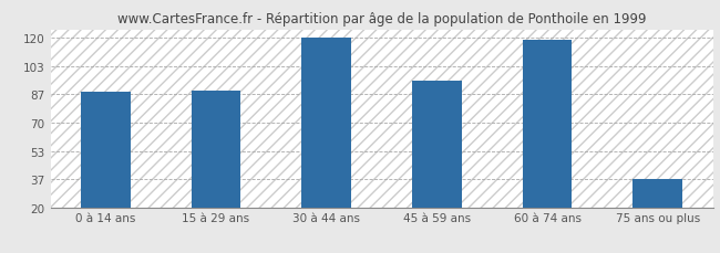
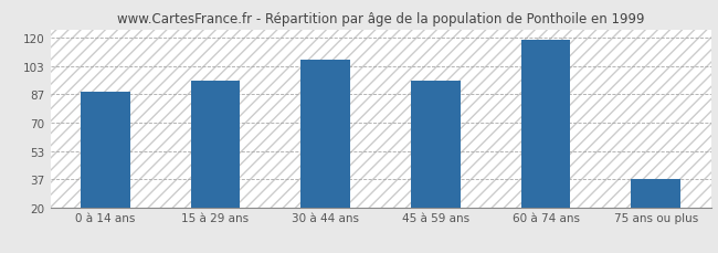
15 à 29 ans: 89 -> 95
30 à 44 ans: 120 -> 107
